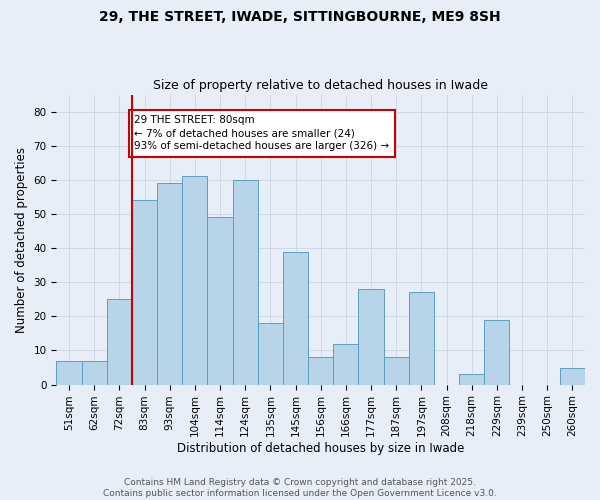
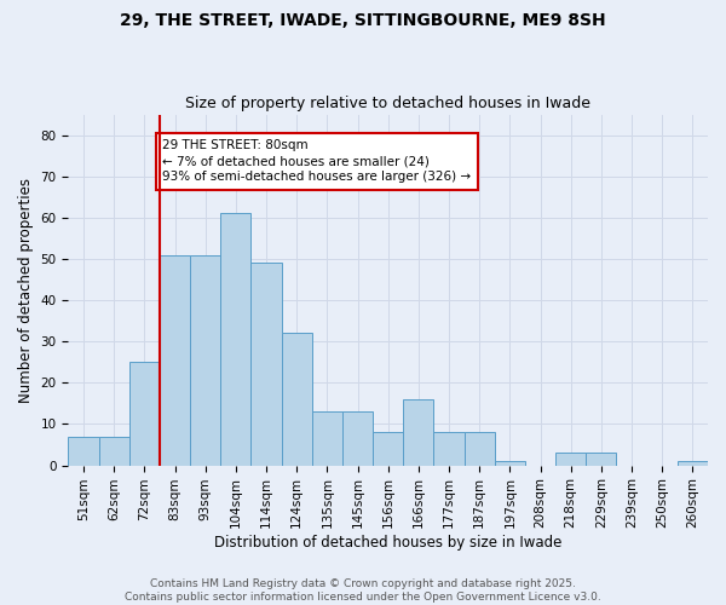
83sqm: 54 -> 51
93sqm: 59 -> 51
124sqm: 60 -> 32
135sqm: 18 -> 13
145sqm: 39 -> 13
166sqm: 12 -> 16
177sqm: 28 -> 8
197sqm: 27 -> 1
229sqm: 19 -> 3
260sqm: 5 -> 1
